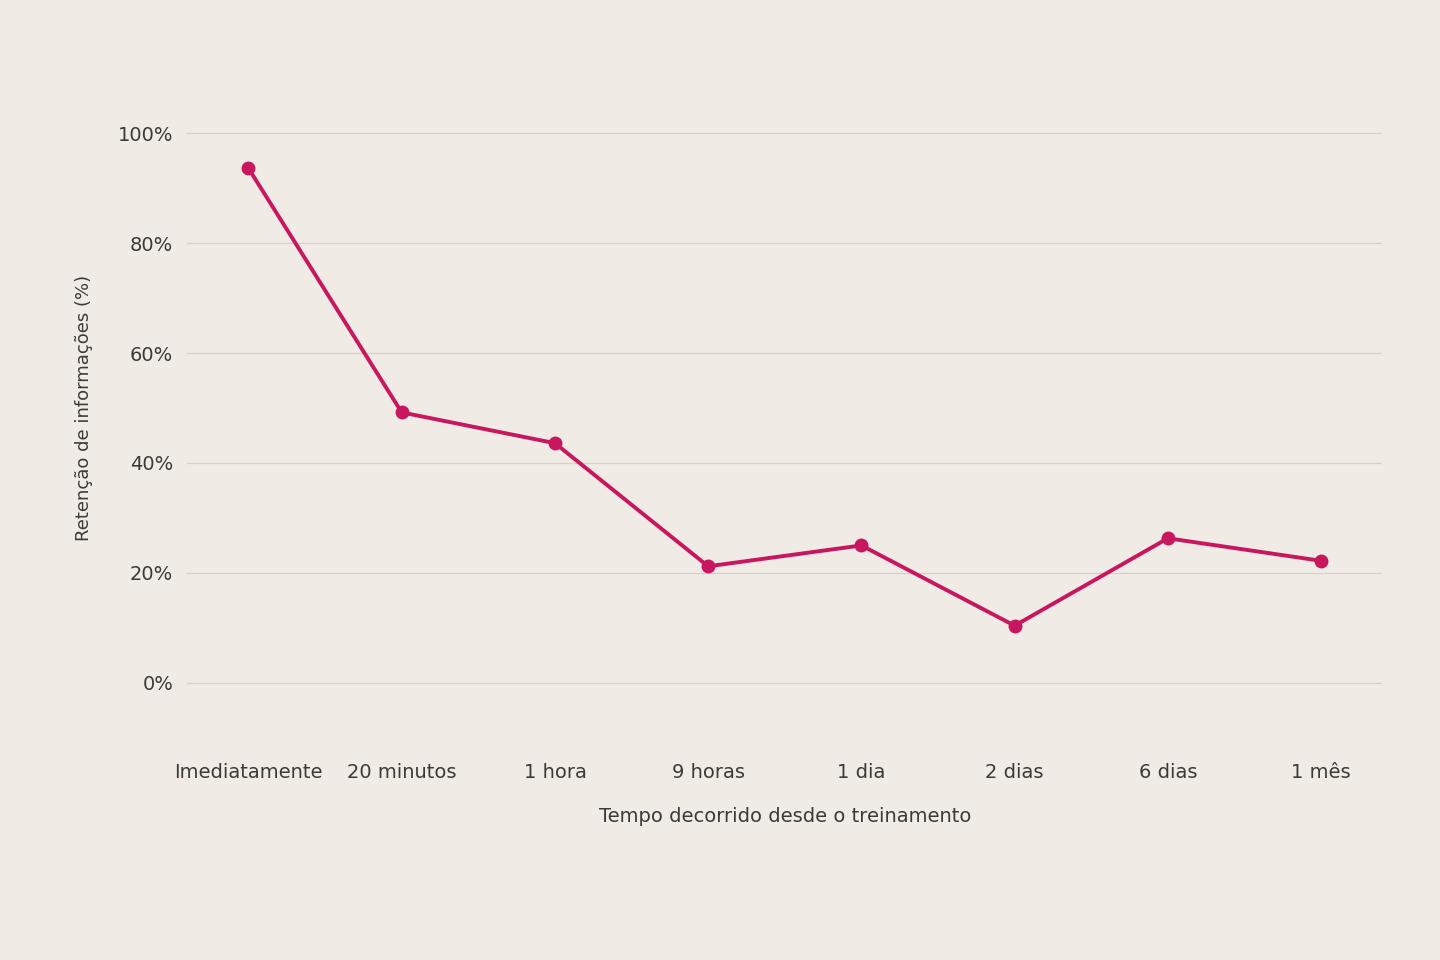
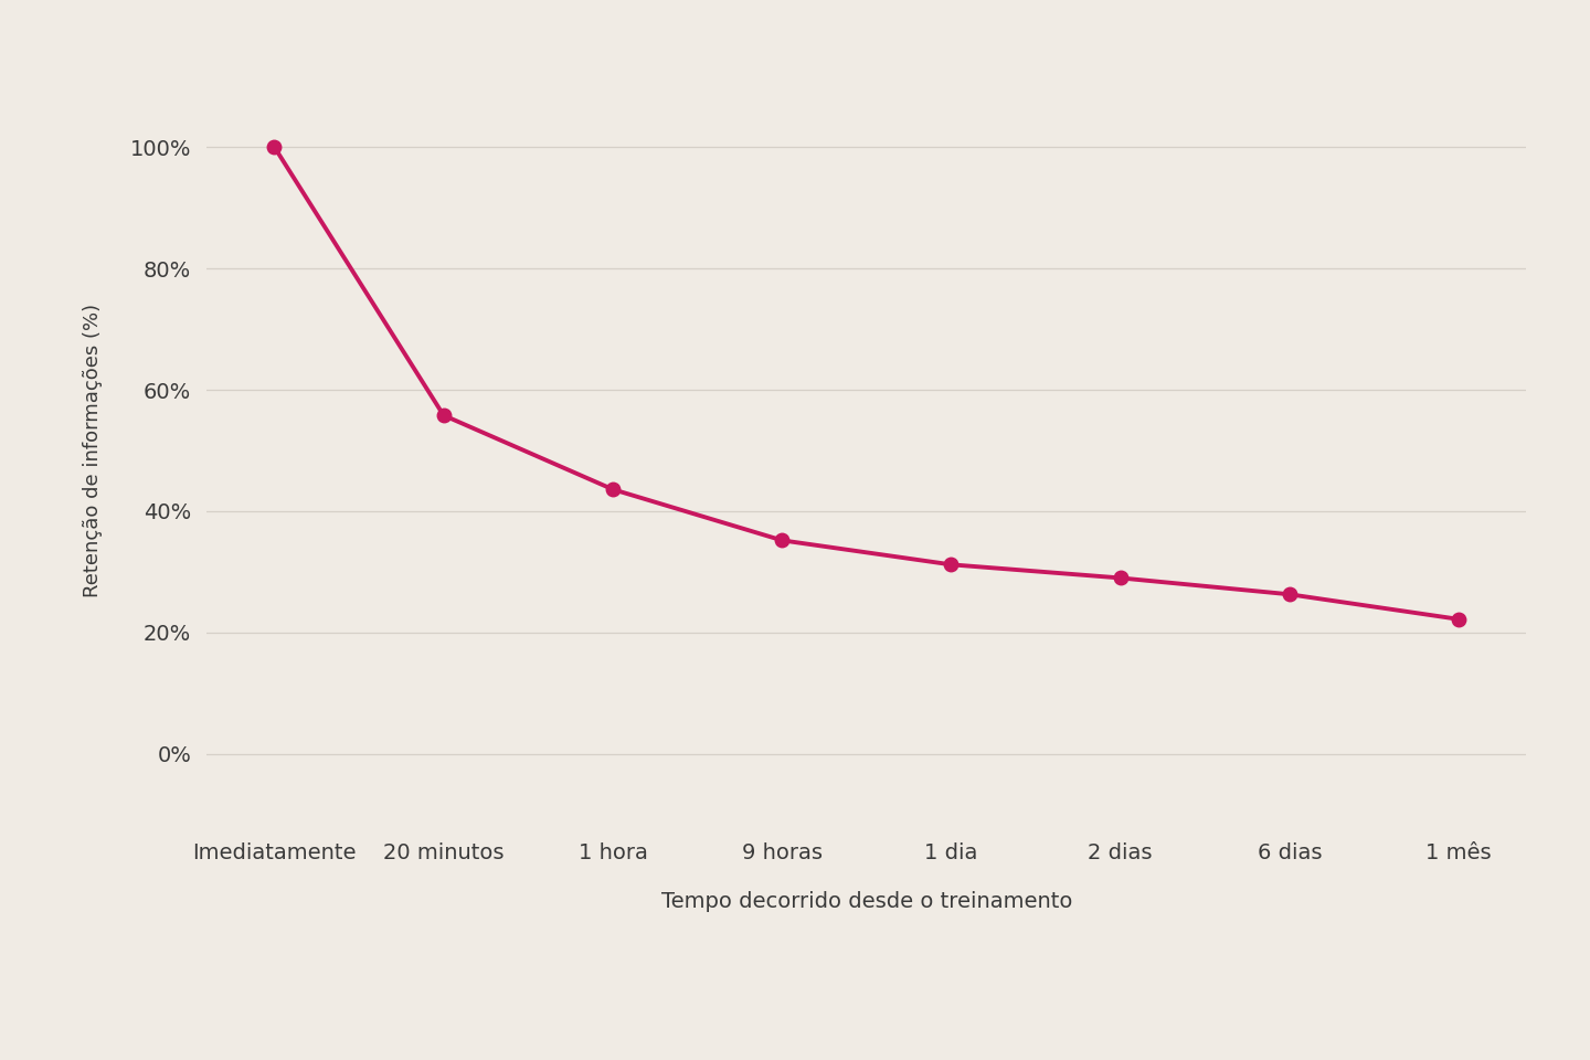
Imediatamente: 93.6% -> 100.0%
20 minutos: 49.2% -> 55.8%
9 horas: 21.2% -> 35.2%
1 dia: 25.0% -> 31.2%
2 dias: 10.4% -> 29.0%
